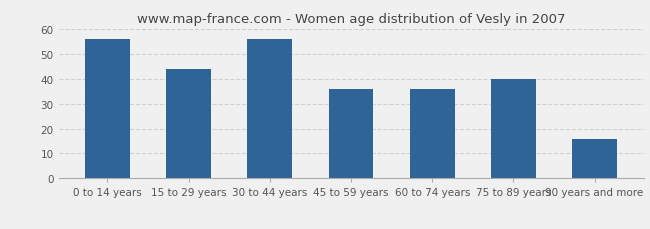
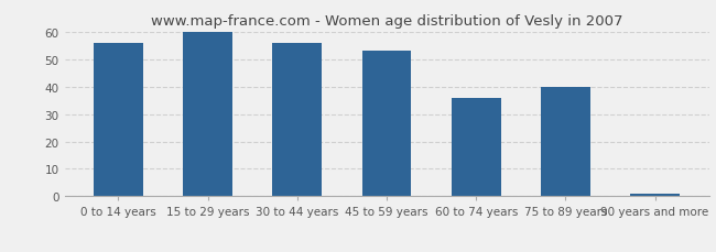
15 to 29 years: 44 -> 60
45 to 59 years: 36 -> 53
90 years and more: 16 -> 1
